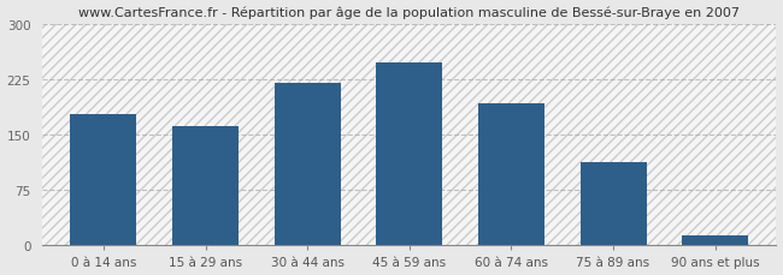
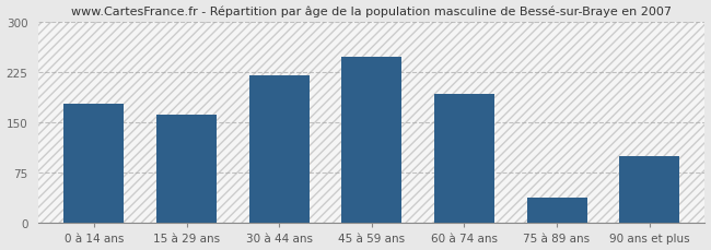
75 à 89 ans: 113 -> 38
90 ans et plus: 13 -> 100
